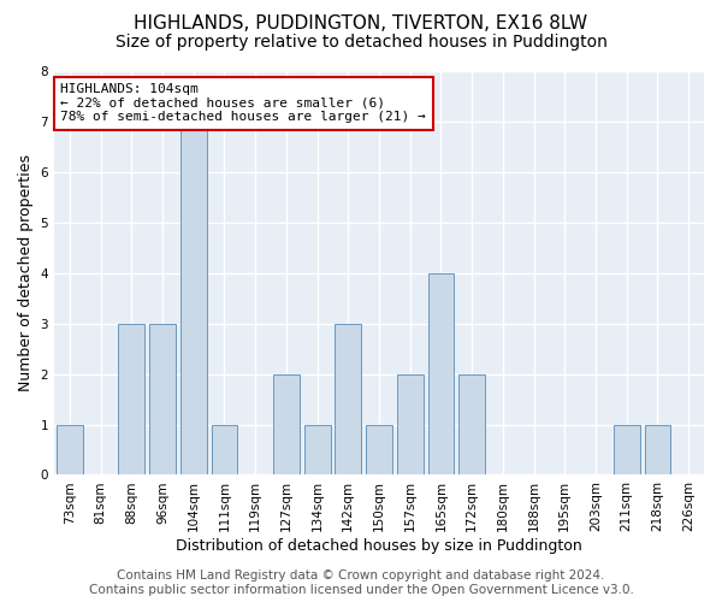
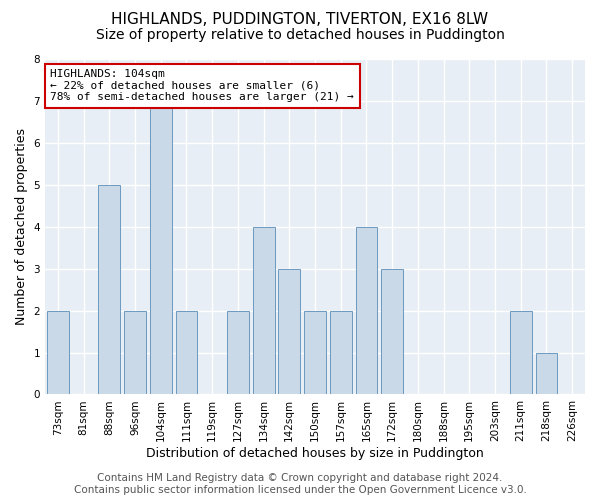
73sqm: 1 -> 2
88sqm: 3 -> 5
96sqm: 3 -> 2
111sqm: 1 -> 2
134sqm: 1 -> 4
150sqm: 1 -> 2
172sqm: 2 -> 3
211sqm: 1 -> 2
